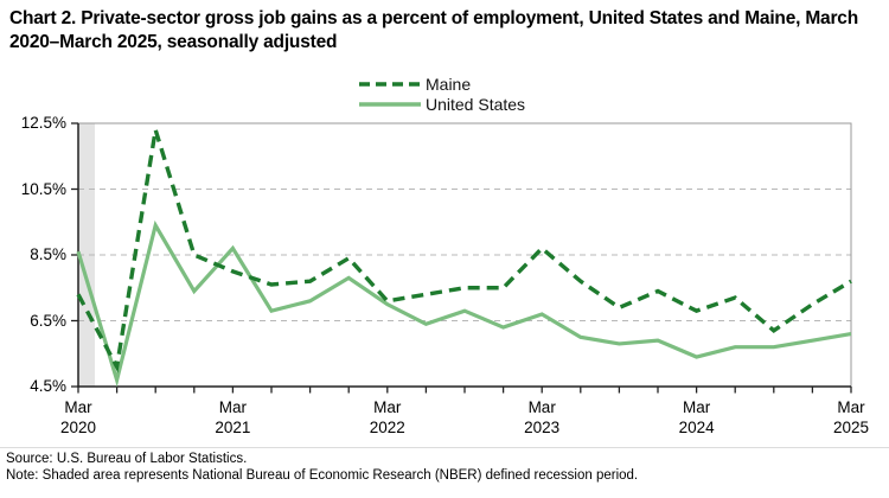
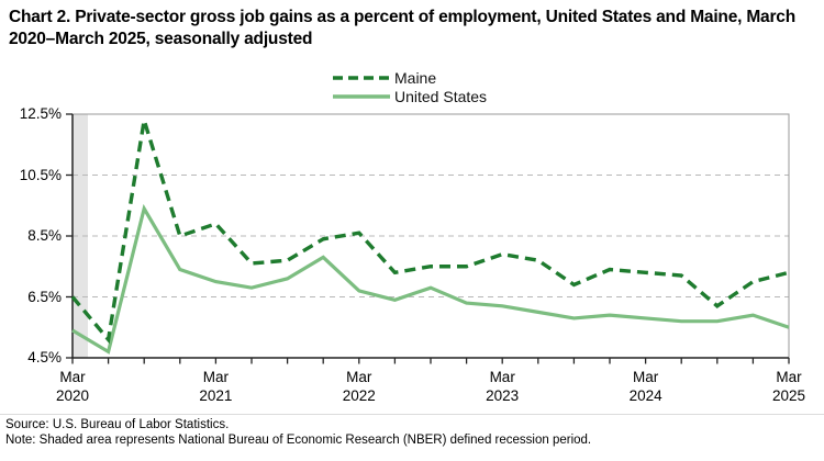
Maine/Mar 2020: 7.3% -> 6.5%
United States/Mar 2020: 8.6% -> 5.4%
Maine/Mar 2021: 8.0% -> 8.9%
United States/Mar 2021: 8.7% -> 7.0%
Maine/Mar 2022: 7.1% -> 8.6%
United States/Mar 2022: 7.0% -> 6.7%
Maine/Mar 2023: 8.7% -> 7.9%
United States/Mar 2023: 6.7% -> 6.2%
Maine/Mar 2024: 6.8% -> 7.3%
United States/Mar 2024: 5.4% -> 5.8%
Maine/Mar 2025: 7.7% -> 7.3%
United States/Mar 2025: 6.1% -> 5.5%
